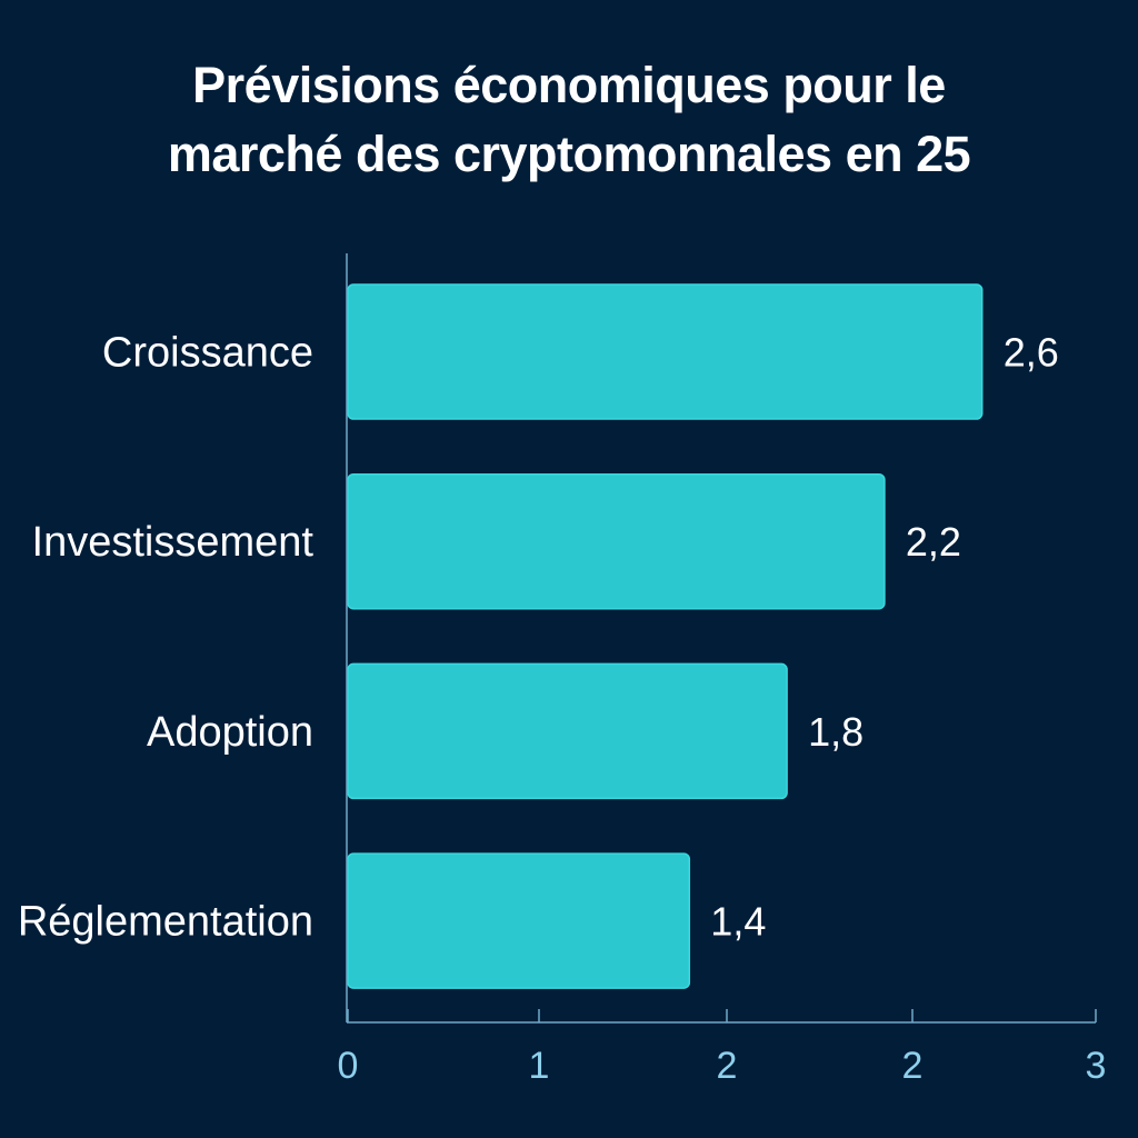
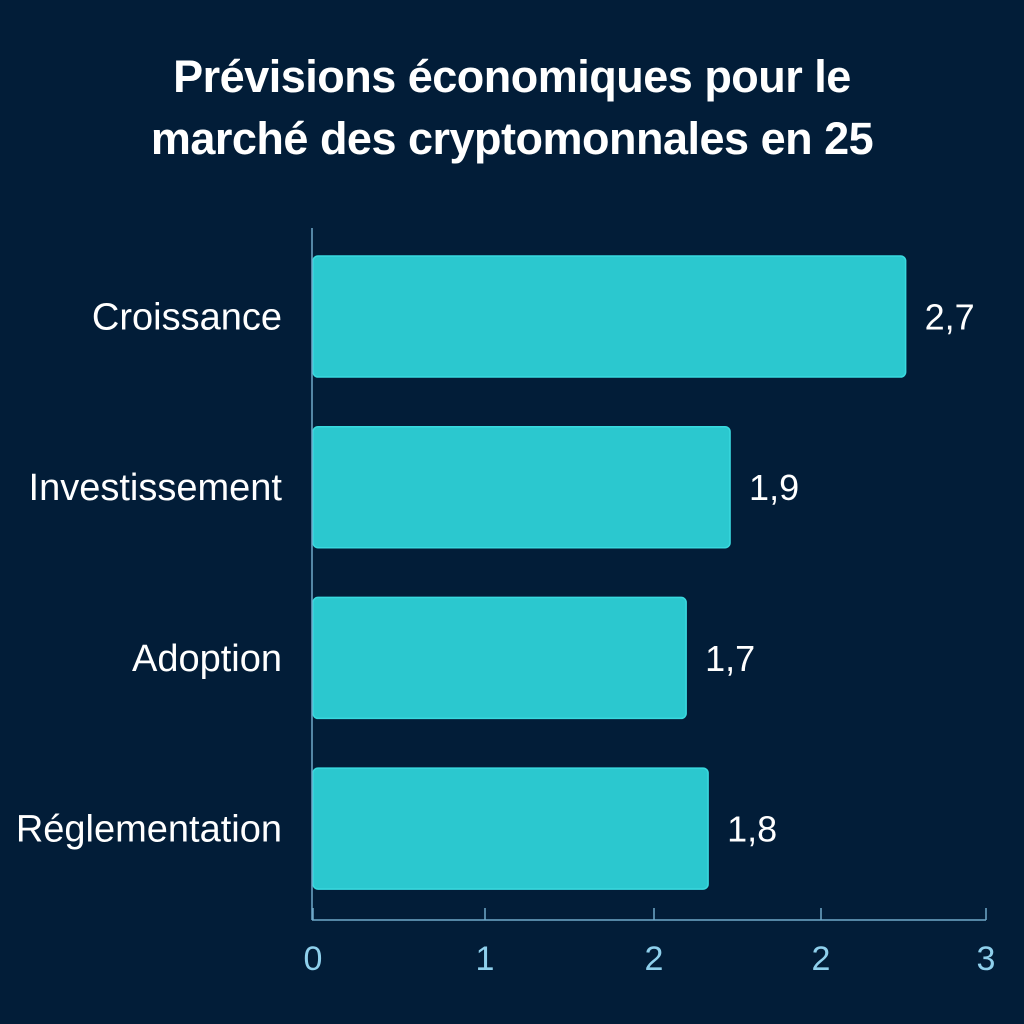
Croissance: 2,6 -> 2,7
Investissement: 2,2 -> 1,9
Adoption: 1,8 -> 1,7
Réglementation: 1,4 -> 1,8
